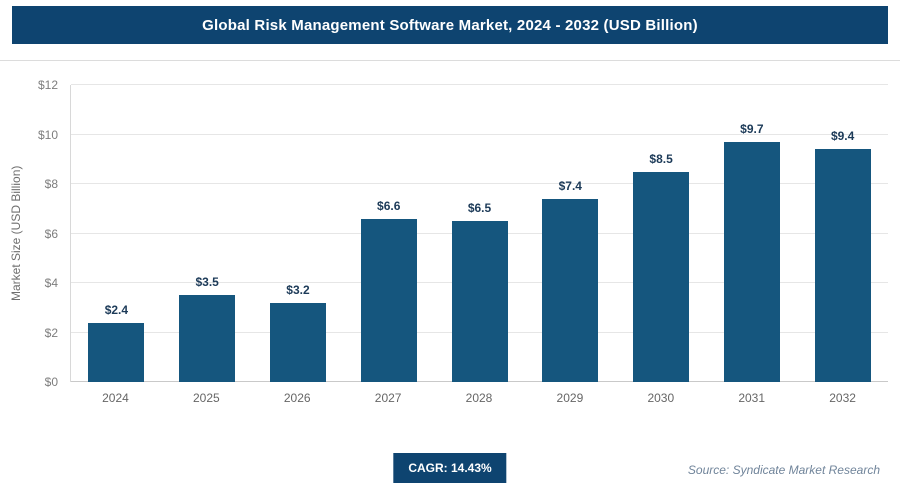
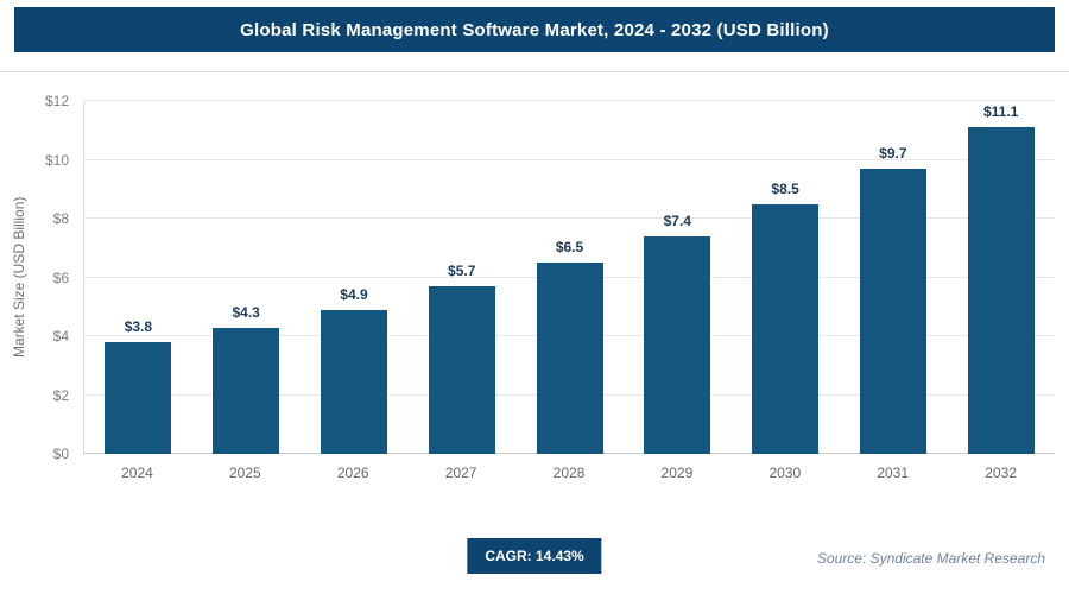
2024: $2.4 -> $3.8
2025: $3.5 -> $4.3
2026: $3.2 -> $4.9
2027: $6.6 -> $5.7
2032: $9.4 -> $11.1
